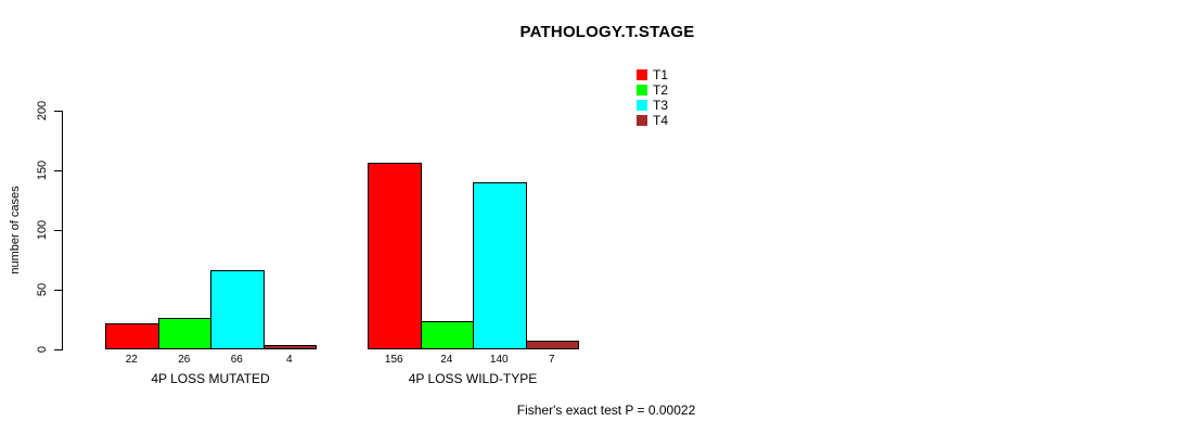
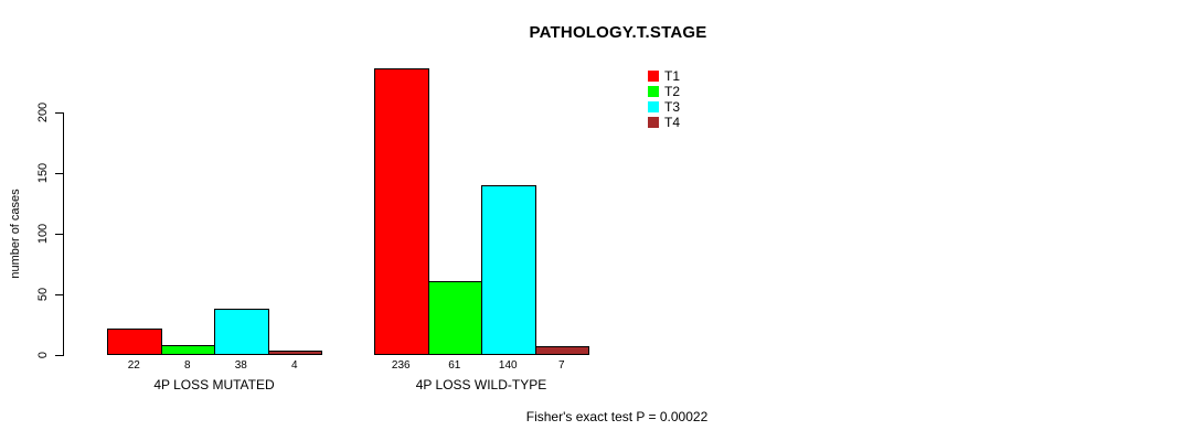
T2/4P LOSS MUTATED: 26 -> 8
T3/4P LOSS MUTATED: 66 -> 38
T1/4P LOSS WILD-TYPE: 156 -> 236
T2/4P LOSS WILD-TYPE: 24 -> 61
